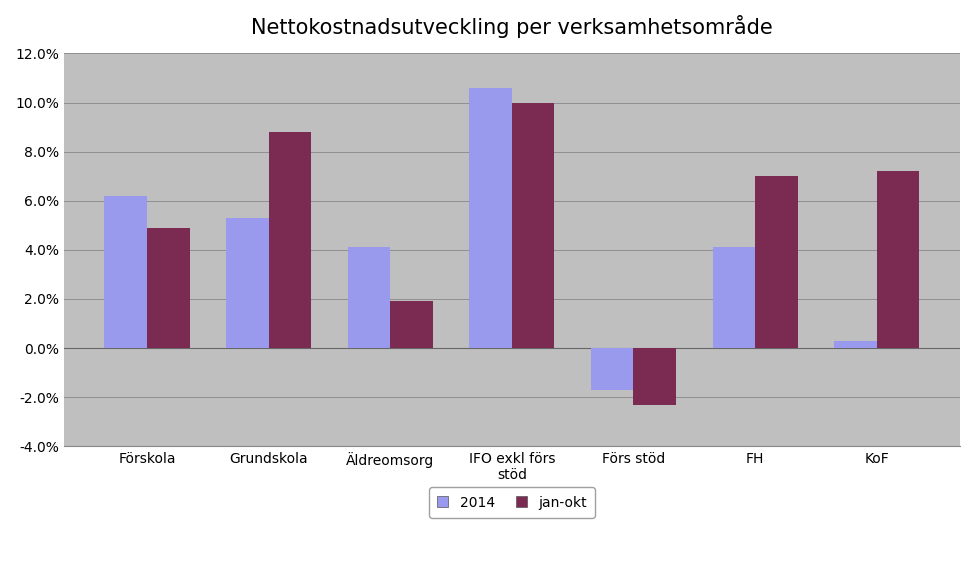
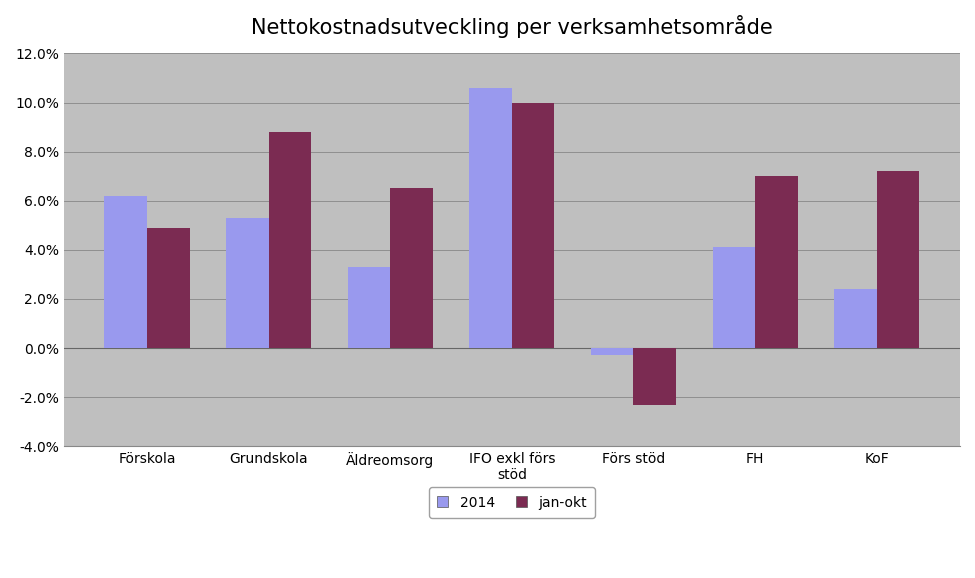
2014/Äldreomsorg: 4.1% -> 3.3%
jan-okt/Äldreomsorg: 1.9% -> 6.5%
2014/Förs stöd: -1.7% -> -0.3%
2014/KoF: 0.3% -> 2.4%
